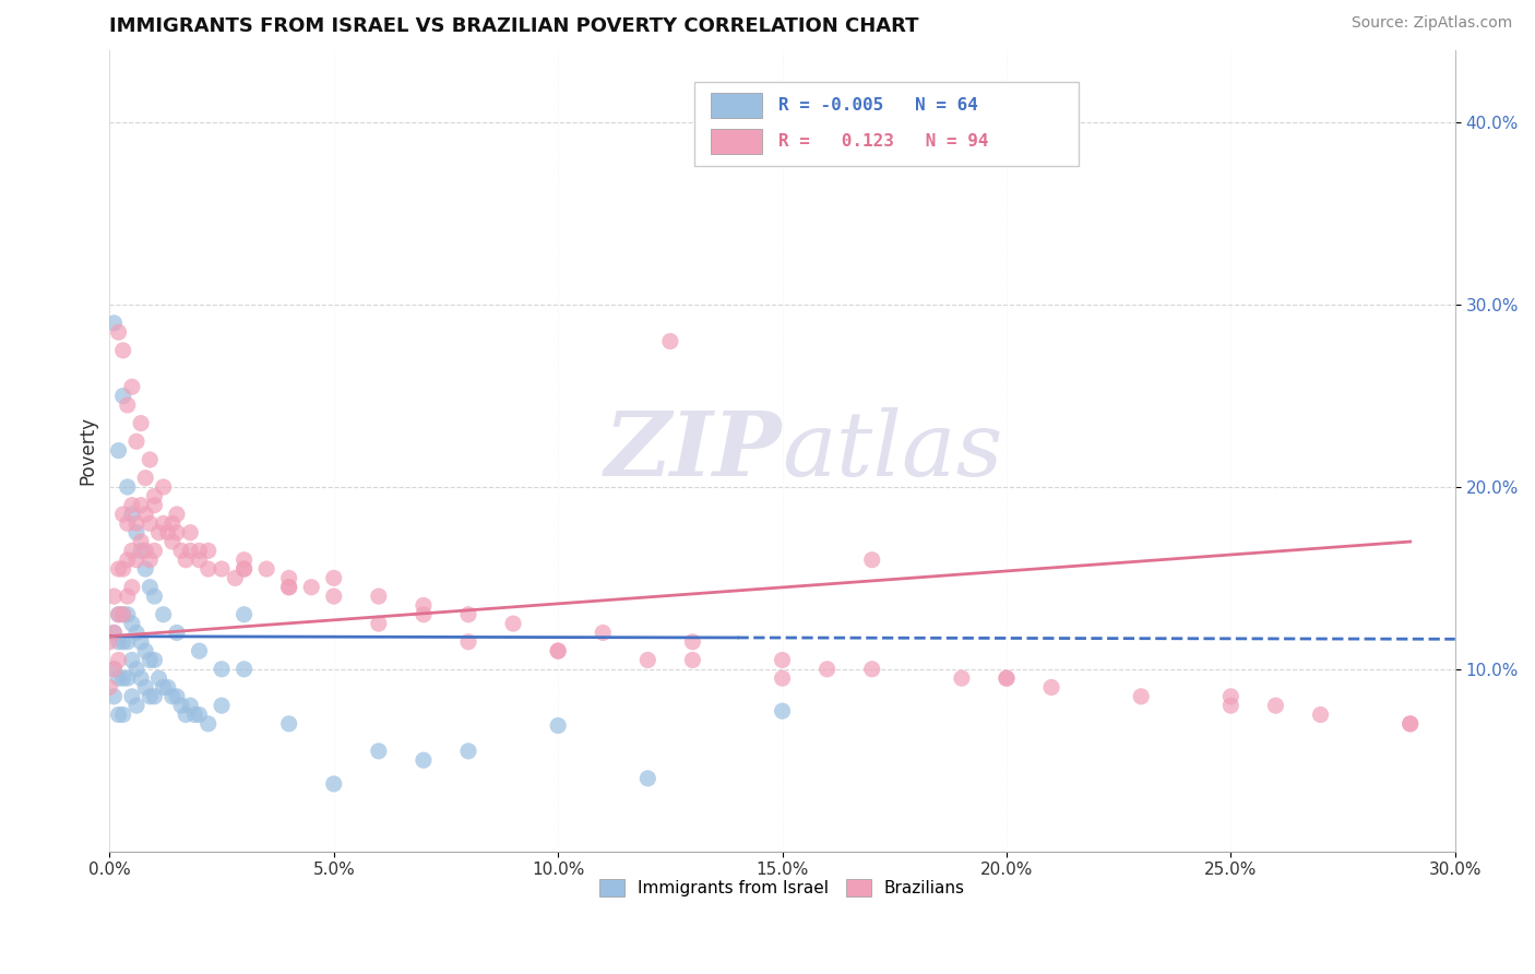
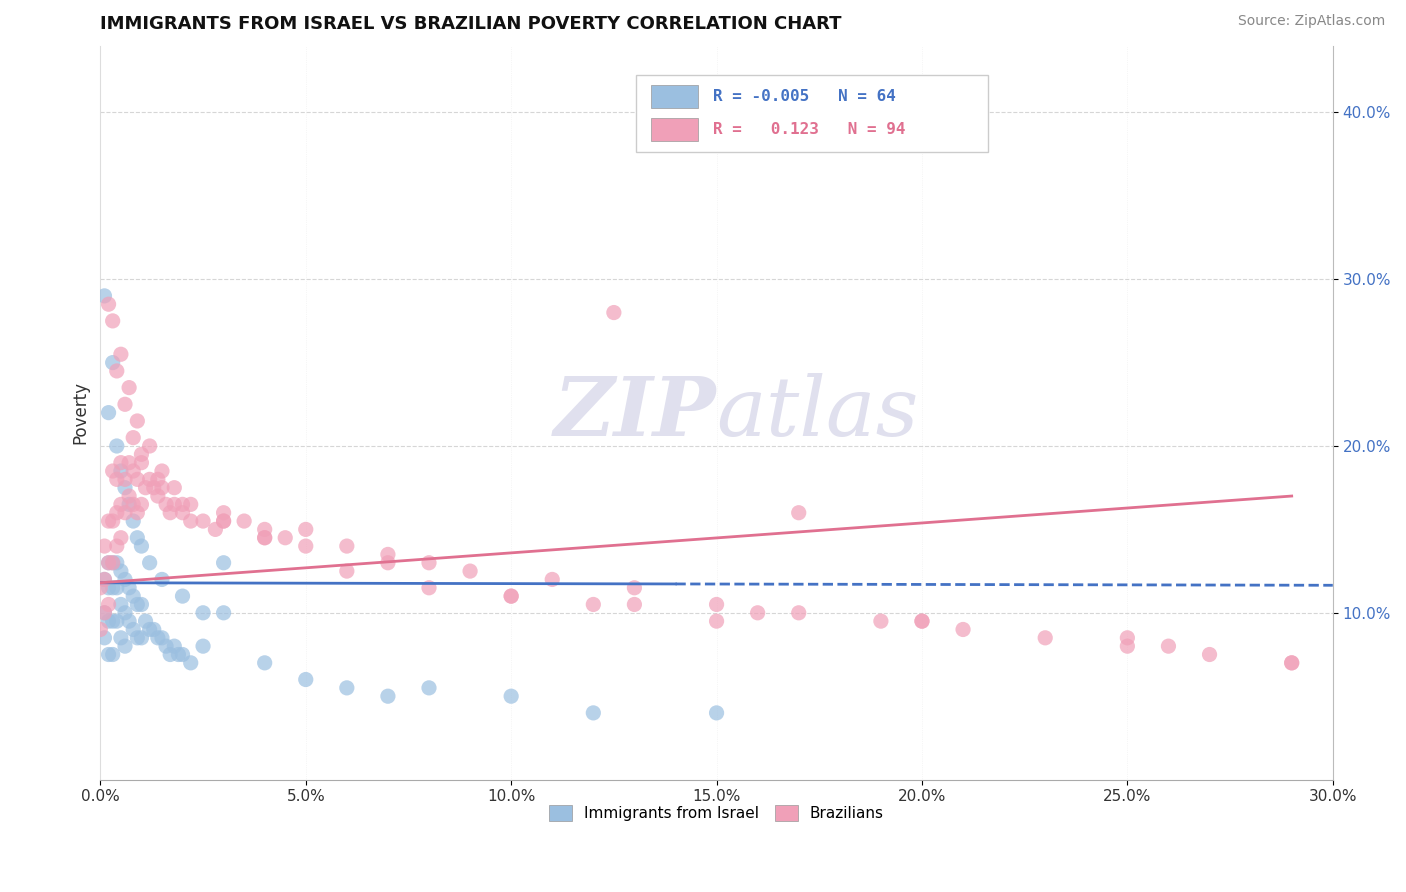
Immigrants from Israel/5.0%: 3.7% -> 6.0%
Immigrants from Israel/10.0%: 6.9% -> 5.0%
Immigrants from Israel/15.0%: 7.7% -> 4.0%
